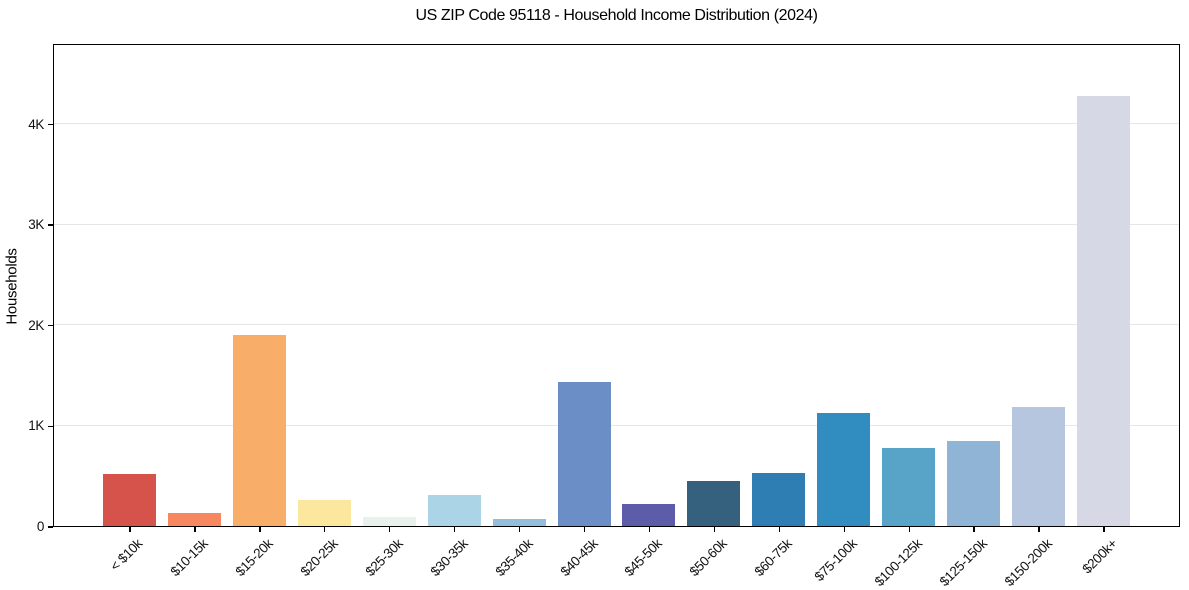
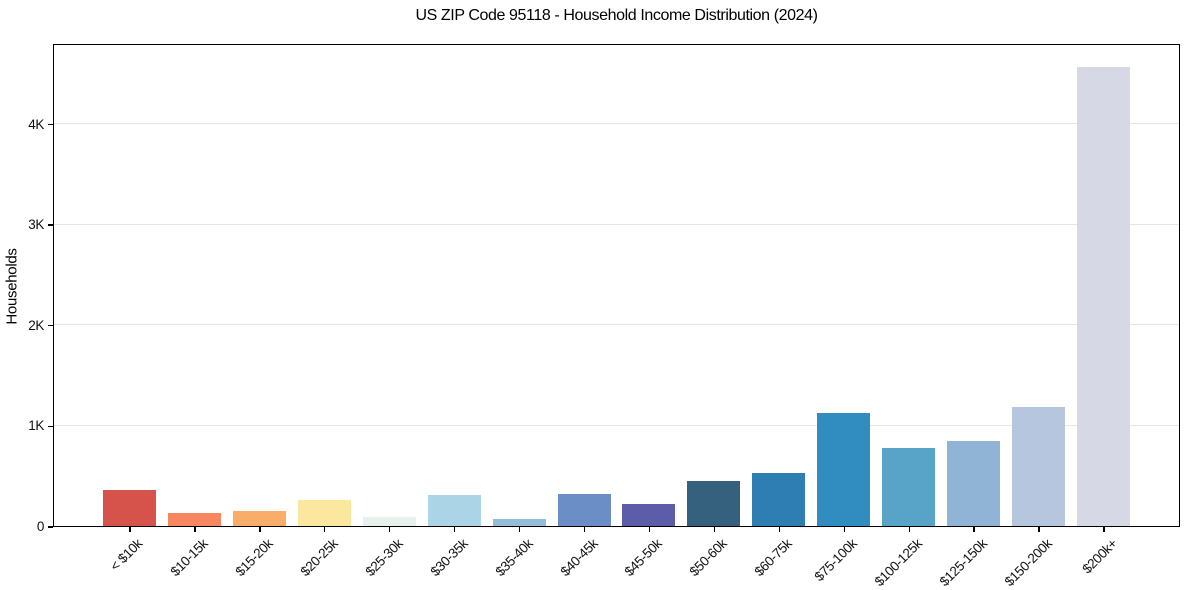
< $10k: 0.52K -> 0.36K
$15-20k: 1.90K -> 0.15K
$40-45k: 1.43K -> 0.32K
$200k+: 4.27K -> 4.56K
